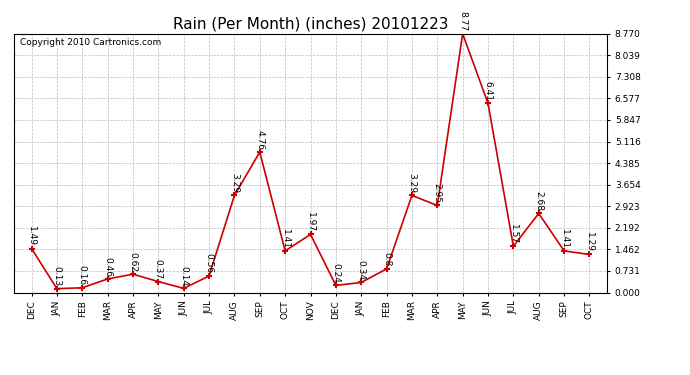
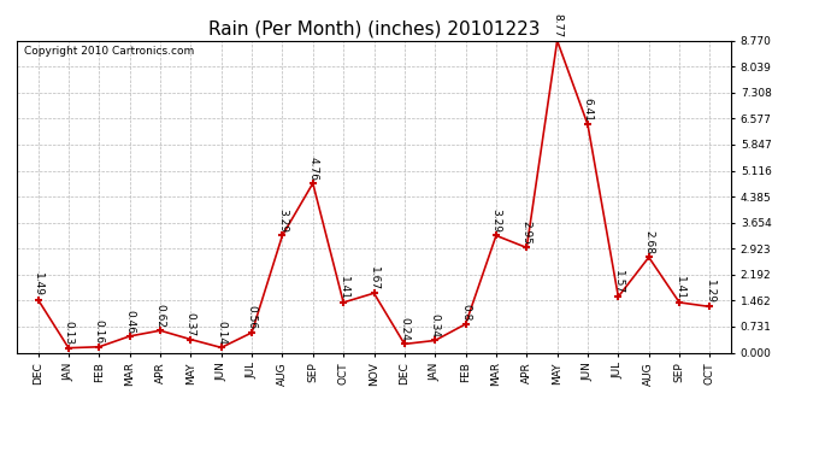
NOV: 1.97 -> 1.67
